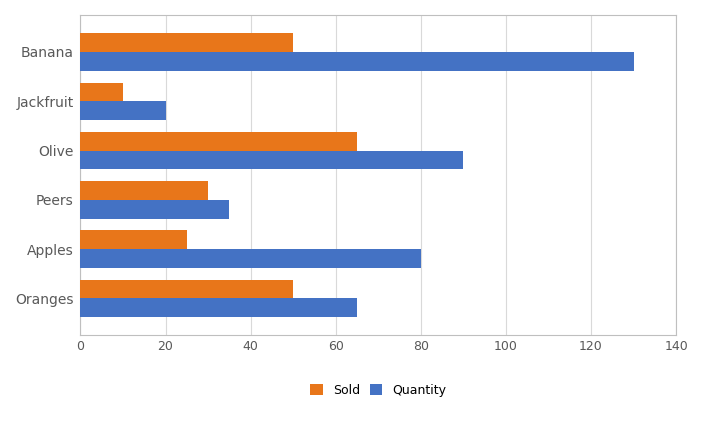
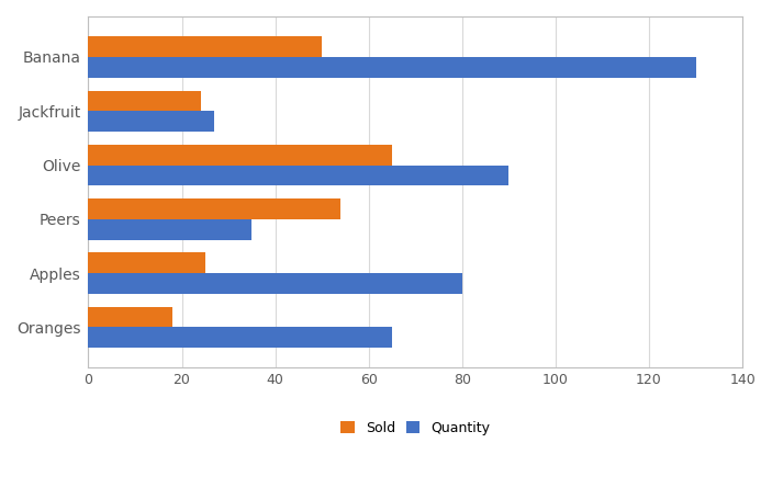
Sold/Jackfruit: 10 -> 24
Quantity/Jackfruit: 20 -> 27
Sold/Peers: 30 -> 54
Sold/Oranges: 50 -> 18
